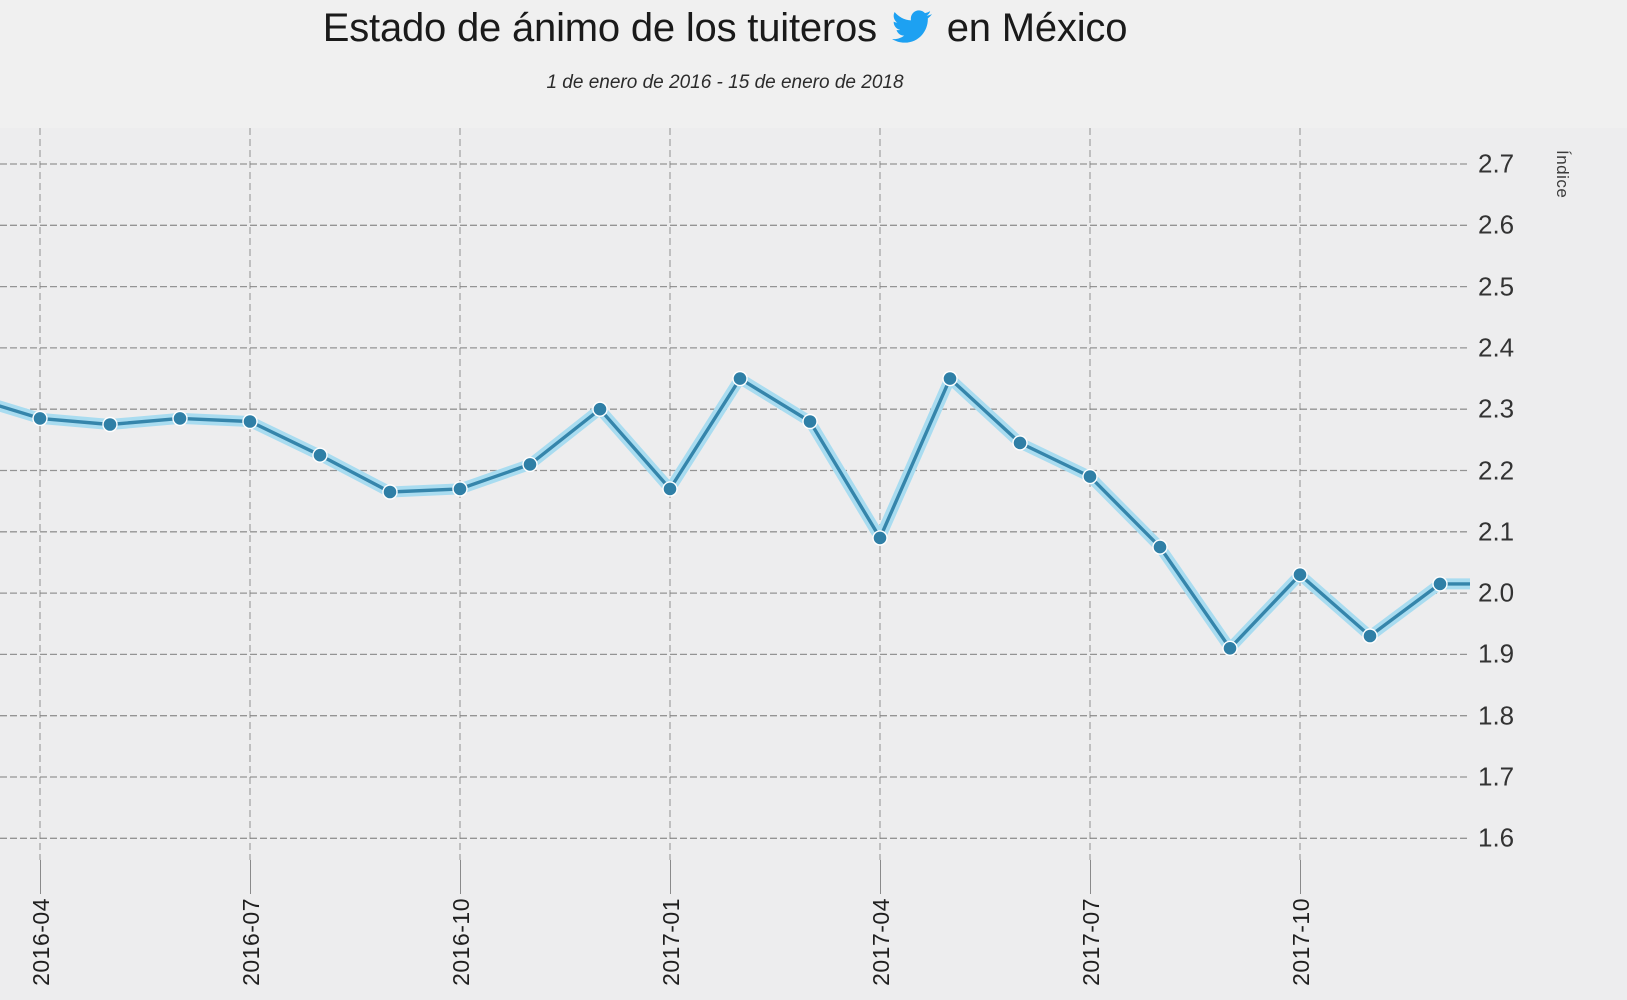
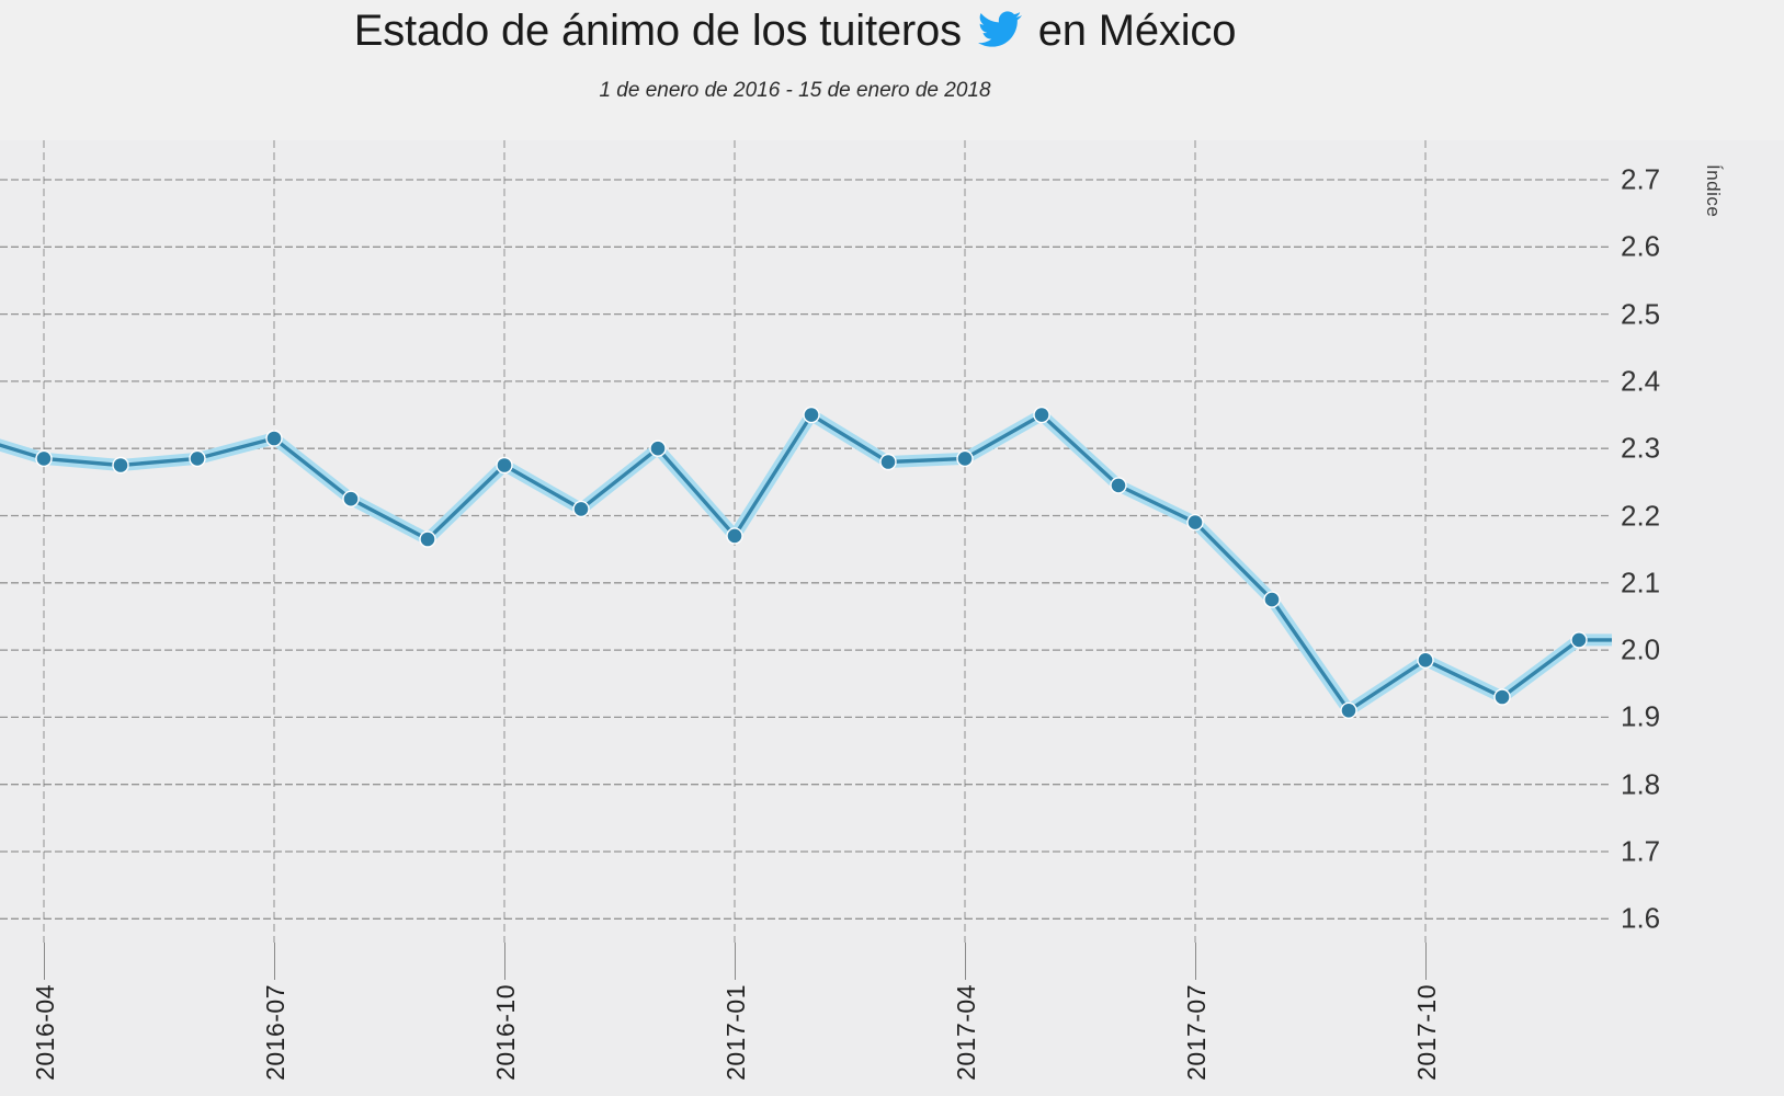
2016-07: 2.28 -> 2.31
2016-10: 2.17 -> 2.27
2017-04: 2.09 -> 2.29
2017-10: 2.03 -> 1.99
